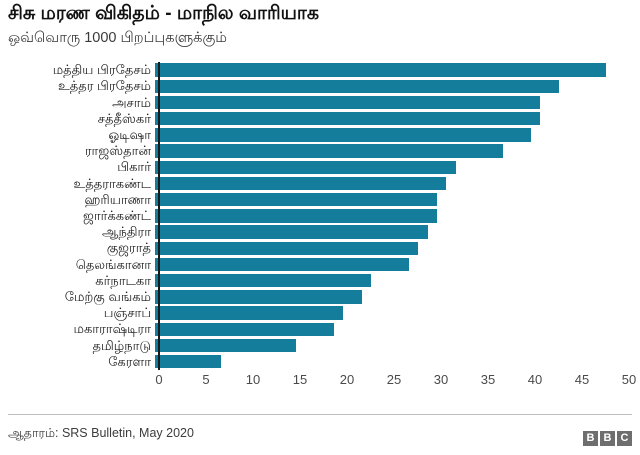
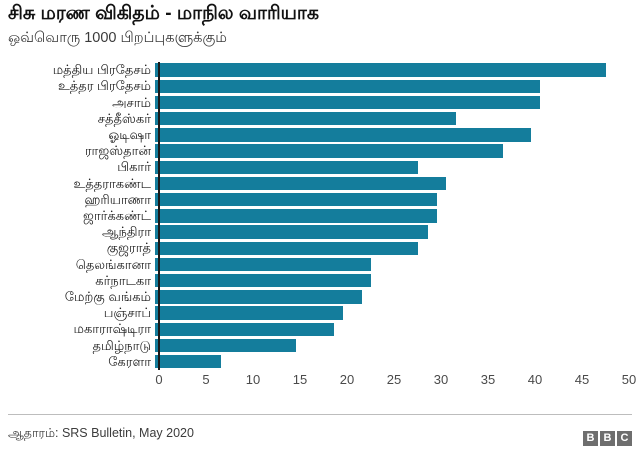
உத்தர பிரதேசம்: 43 -> 41
சத்தீஸ்கர்: 41 -> 32
பிகார்: 32 -> 28
தெலங்கானா: 27 -> 23
